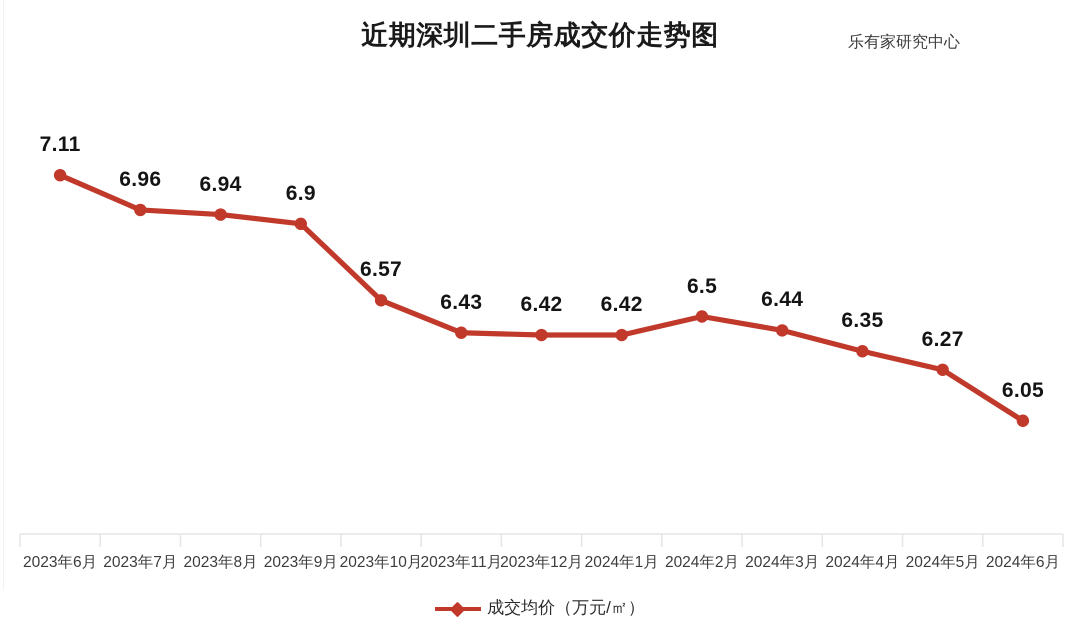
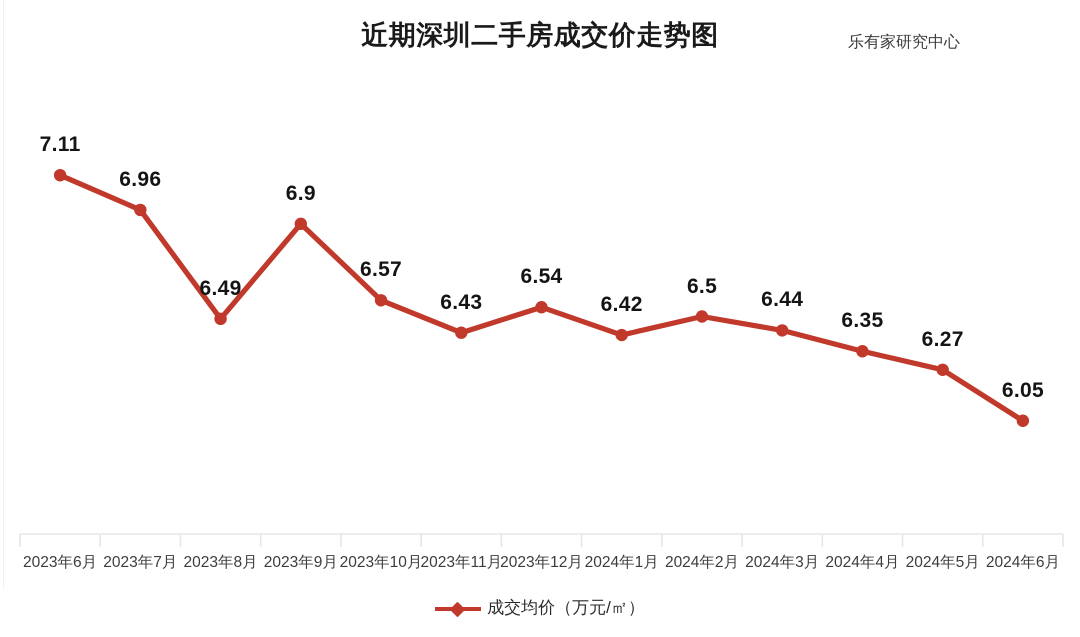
2023年8月: 6.94 -> 6.49
2023年12月: 6.42 -> 6.54
